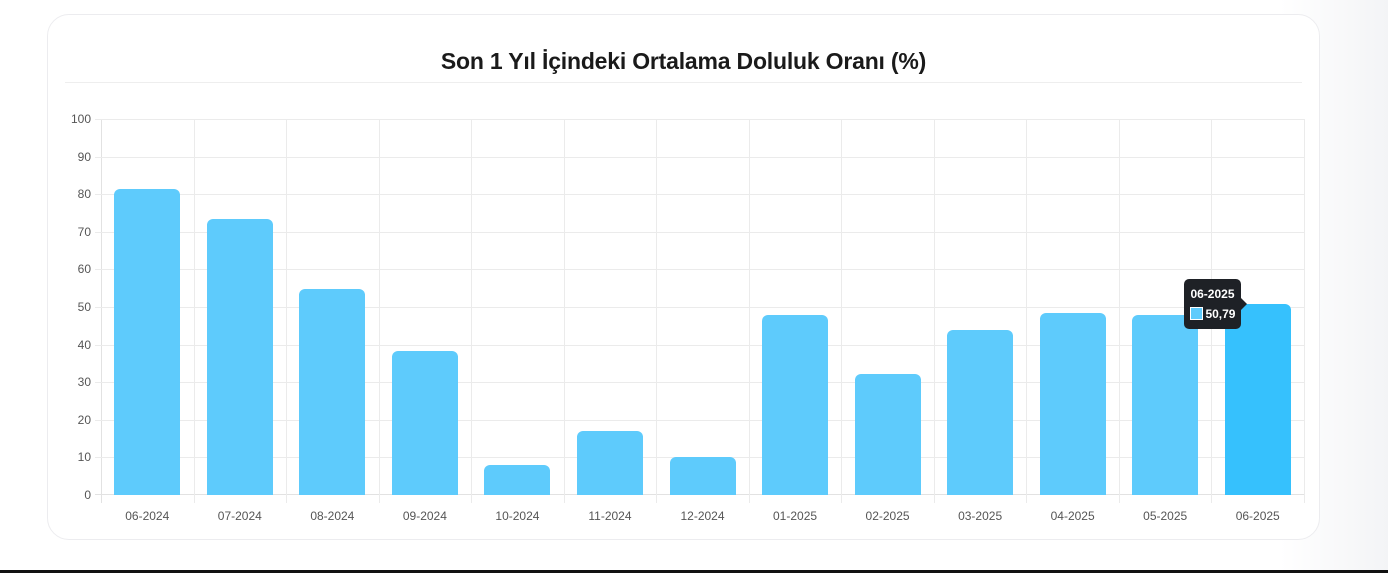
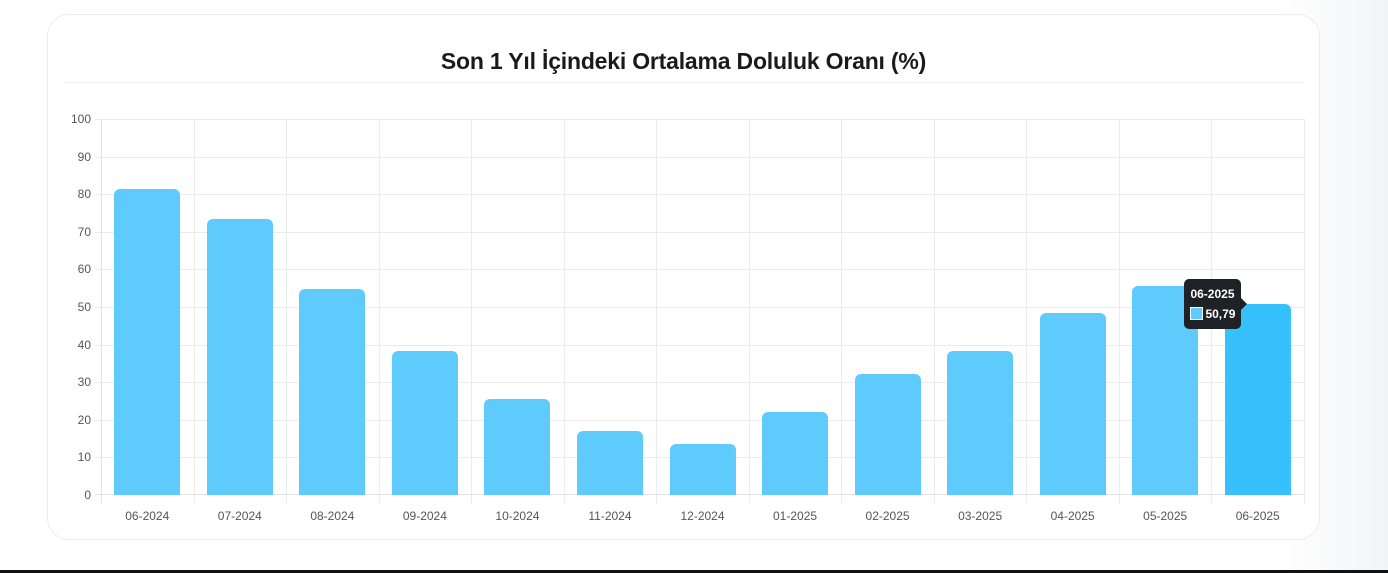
10-2024: 8 -> 26
12-2024: 10 -> 14
01-2025: 48 -> 22
03-2025: 44 -> 38
05-2025: 48 -> 56
